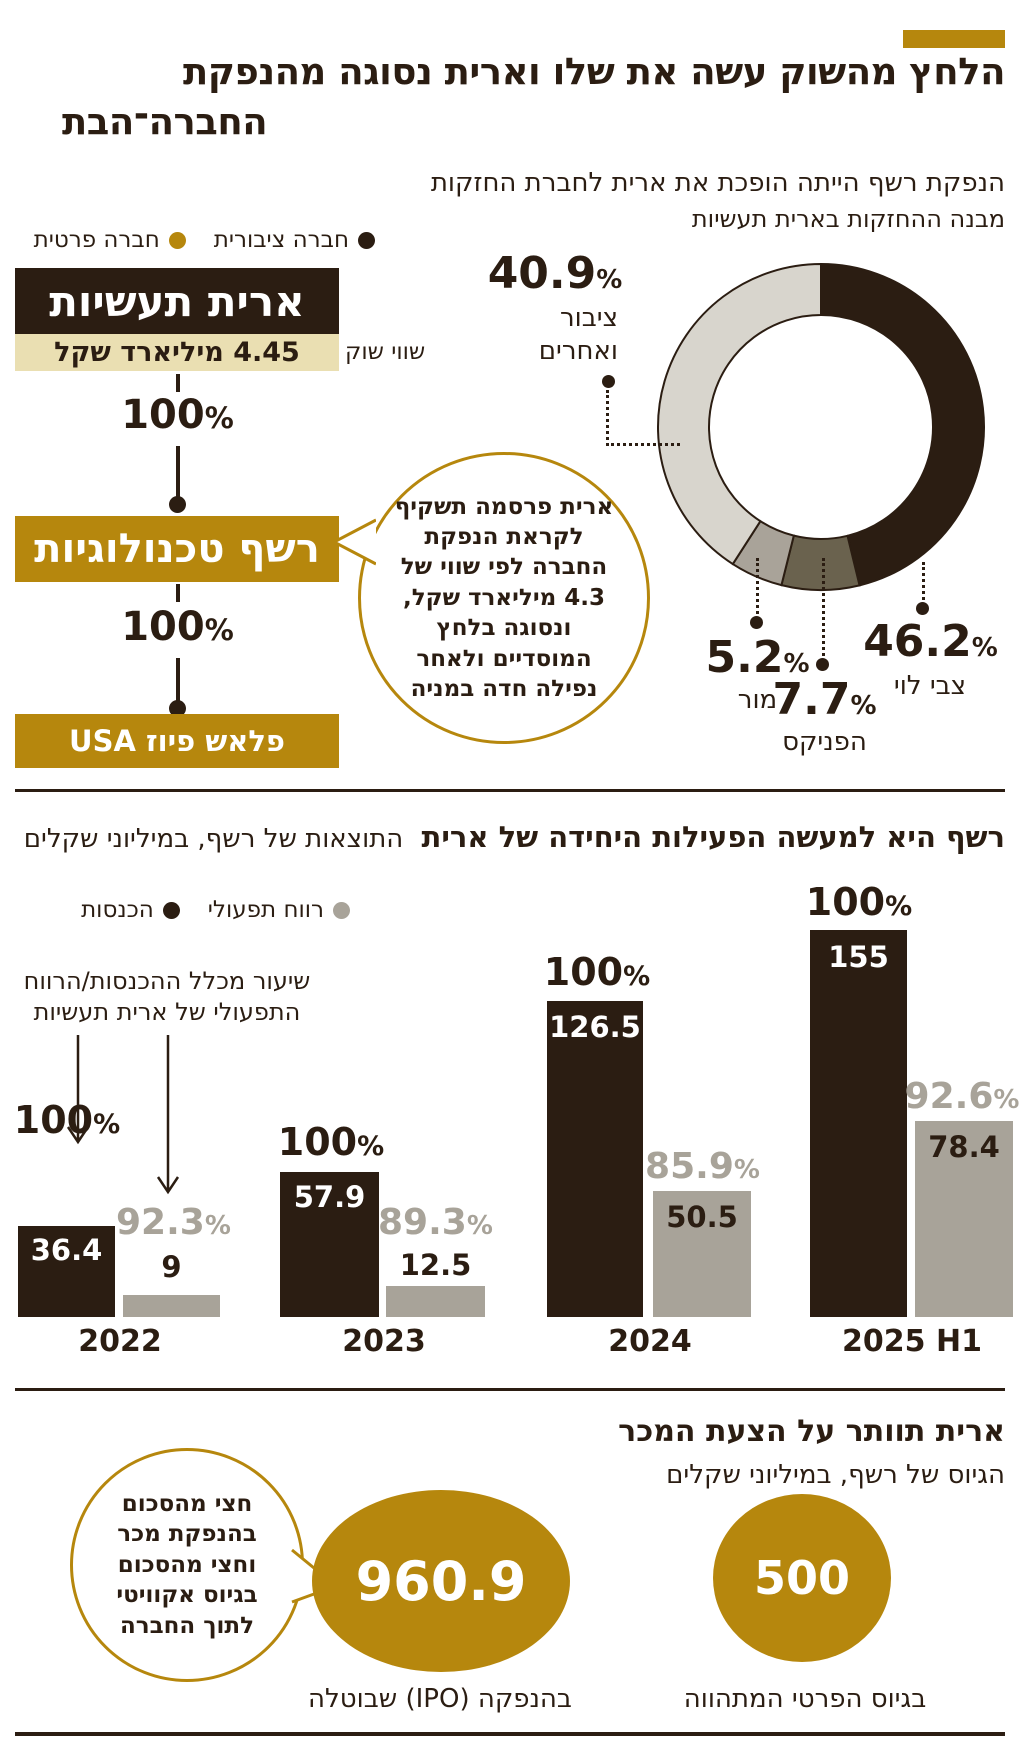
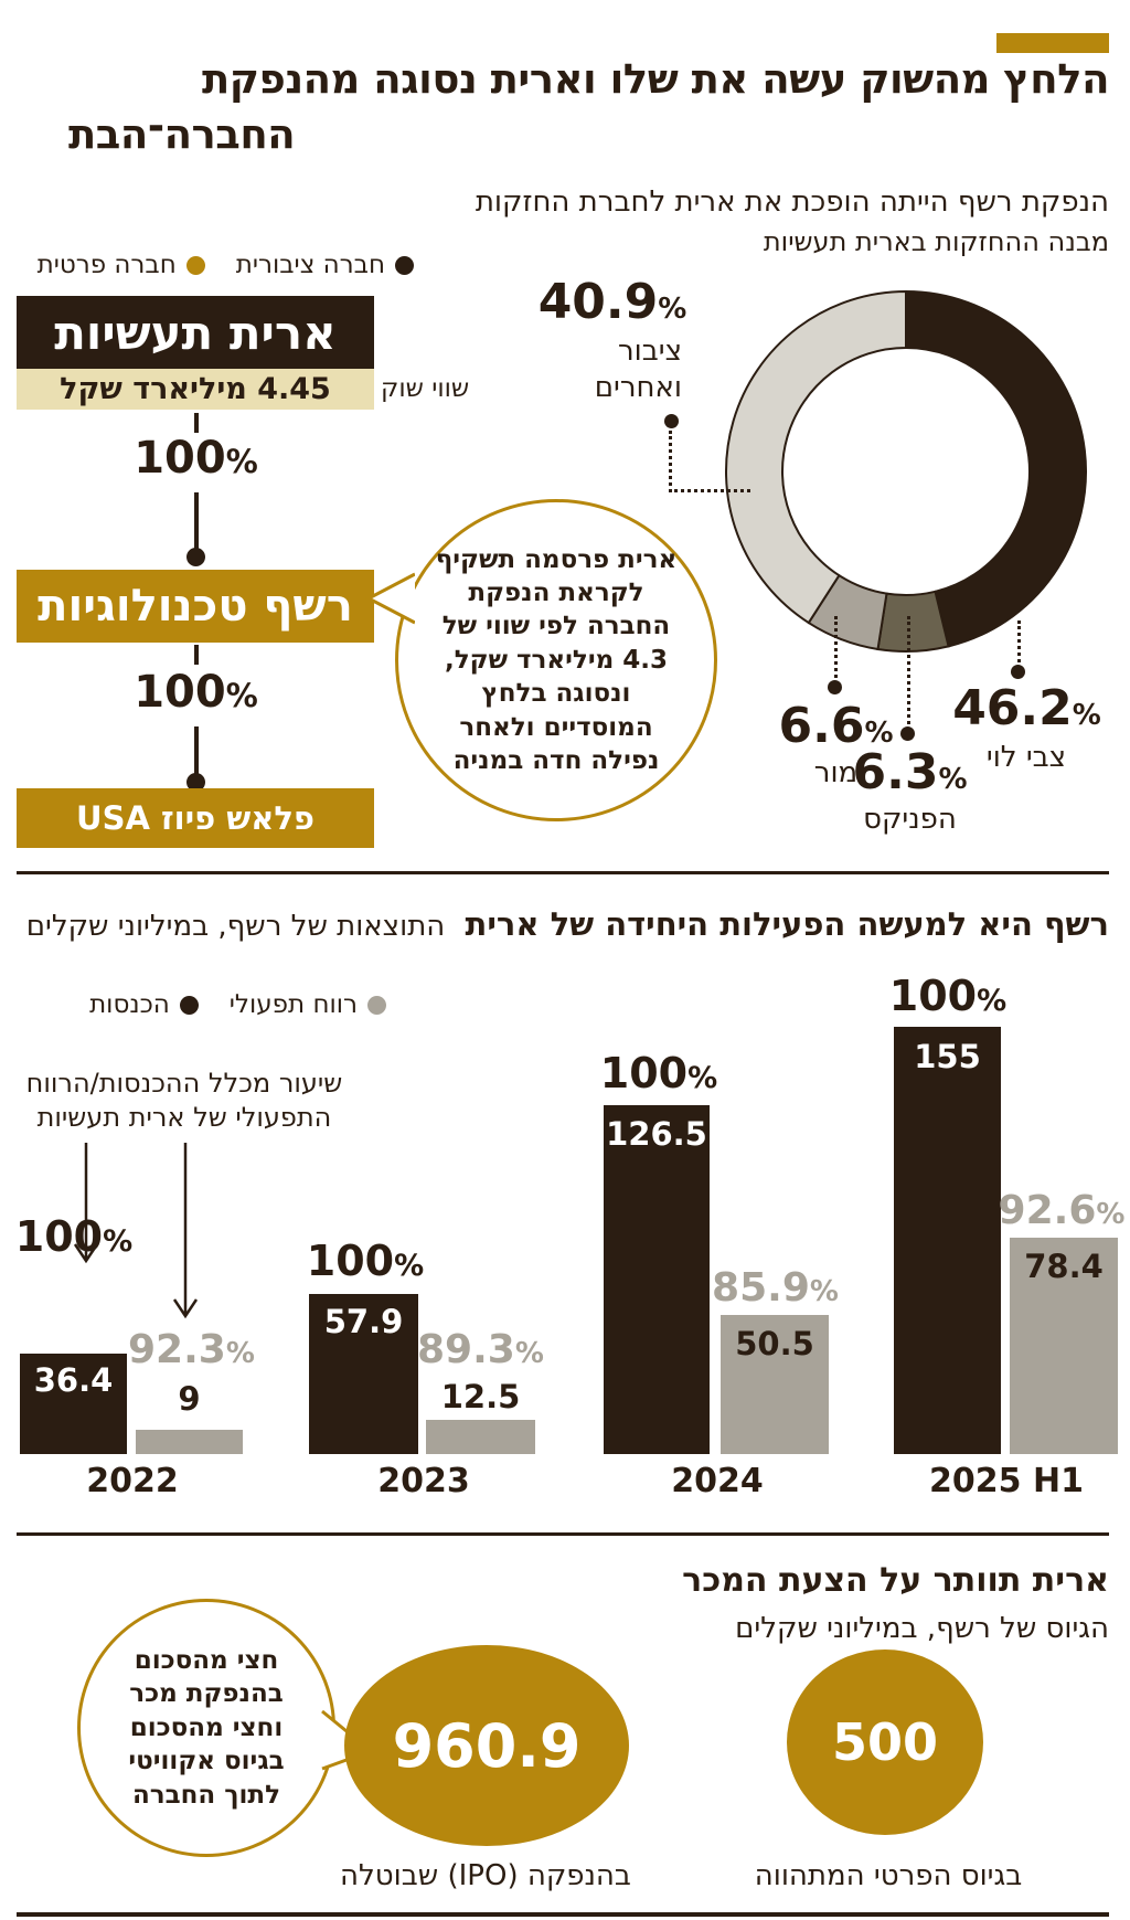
מבנה ההחזקות בארית תעשיות/הפניקס: 7.7 -> 6.3
מבנה ההחזקות בארית תעשיות/מור: 5.2 -> 6.6
